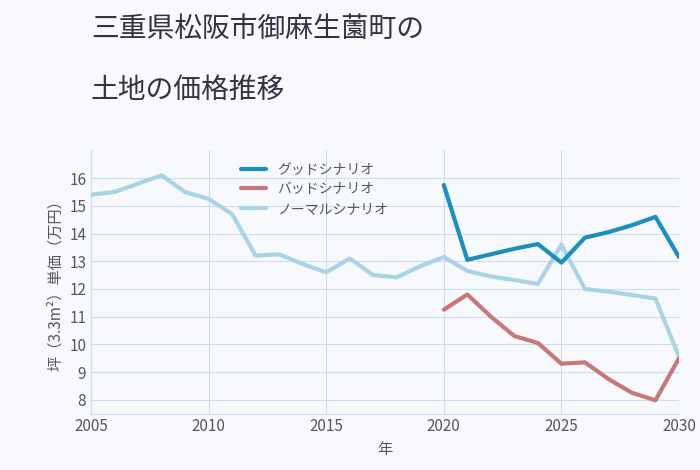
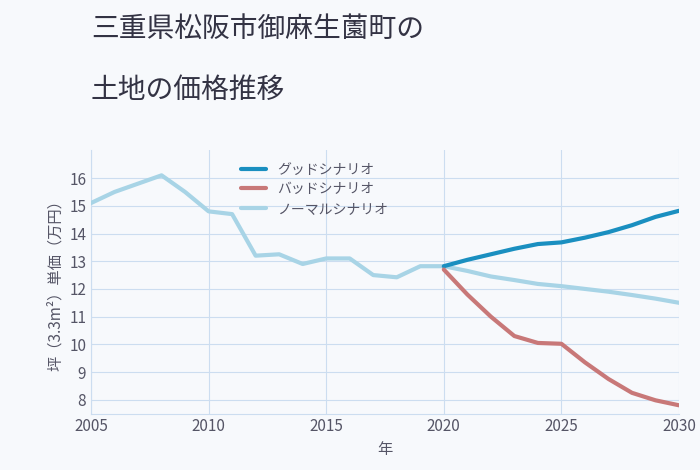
ノーマルシナリオ/2005: 15.40 -> 15.10
ノーマルシナリオ/2010: 15.25 -> 14.80
ノーマルシナリオ/2015: 12.60 -> 13.10
ノーマルシナリオ/2020: 13.15 -> 12.82
グッドシナリオ/2020: 15.75 -> 12.82
バッドシナリオ/2020: 11.25 -> 12.70
ノーマルシナリオ/2025: 13.60 -> 12.10
グッドシナリオ/2025: 12.95 -> 13.68
バッドシナリオ/2025: 9.30 -> 10.02
ノーマルシナリオ/2030: 9.55 -> 11.50
グッドシナリオ/2030: 13.15 -> 14.82
バッドシナリオ/2030: 9.50 -> 7.80
